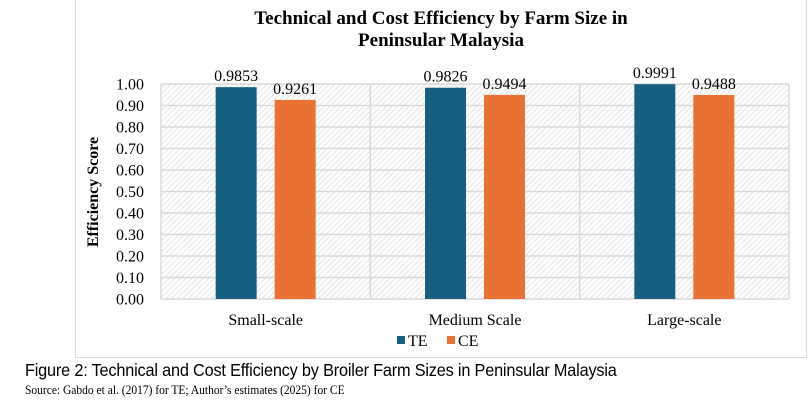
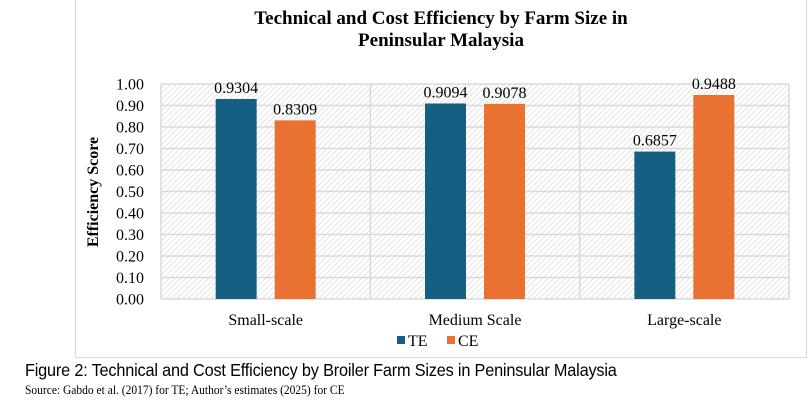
TE/Small-scale: 0.9853 -> 0.9304
CE/Small-scale: 0.9261 -> 0.8309
TE/Medium Scale: 0.9826 -> 0.9094
CE/Medium Scale: 0.9494 -> 0.9078
TE/Large-scale: 0.9991 -> 0.6857
